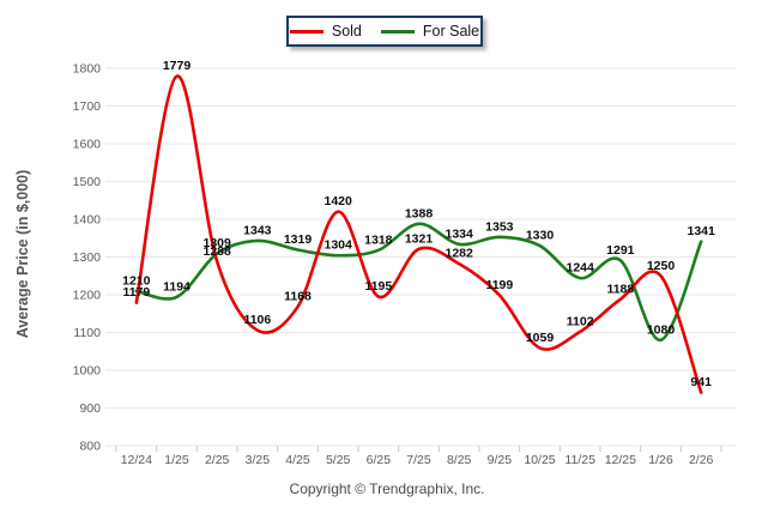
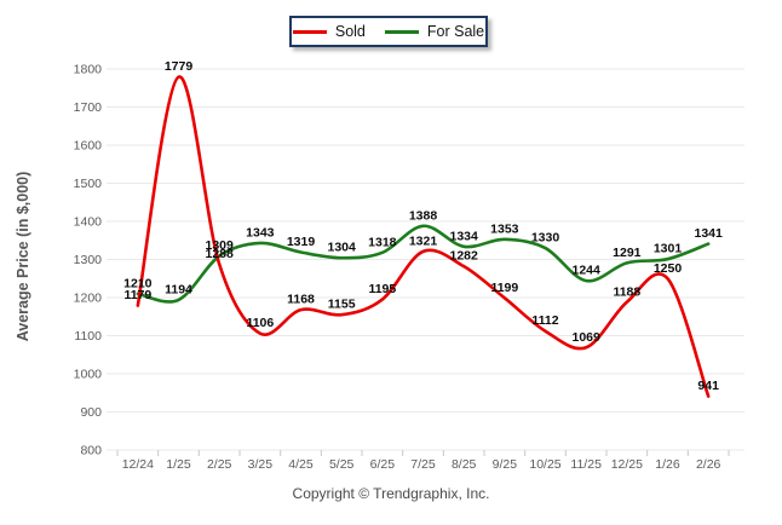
Sold/5/25: 1420 -> 1155
Sold/10/25: 1059 -> 1112
Sold/11/25: 1102 -> 1069
For Sale/1/26: 1080 -> 1301
